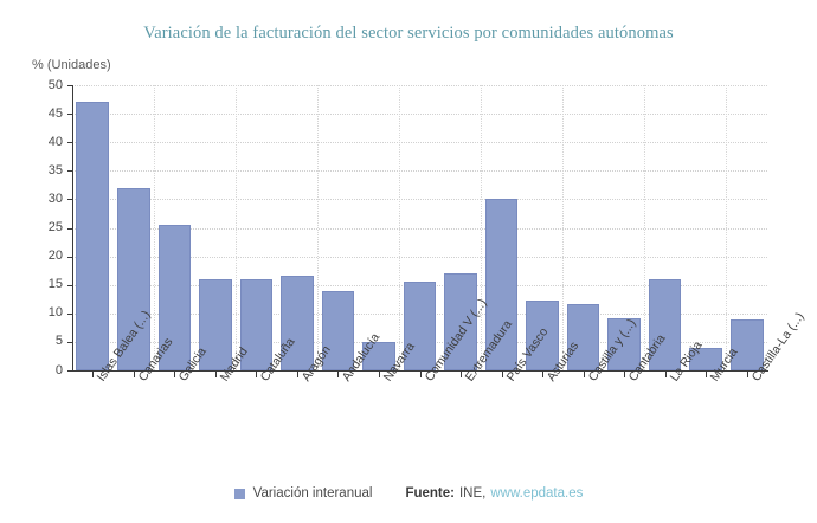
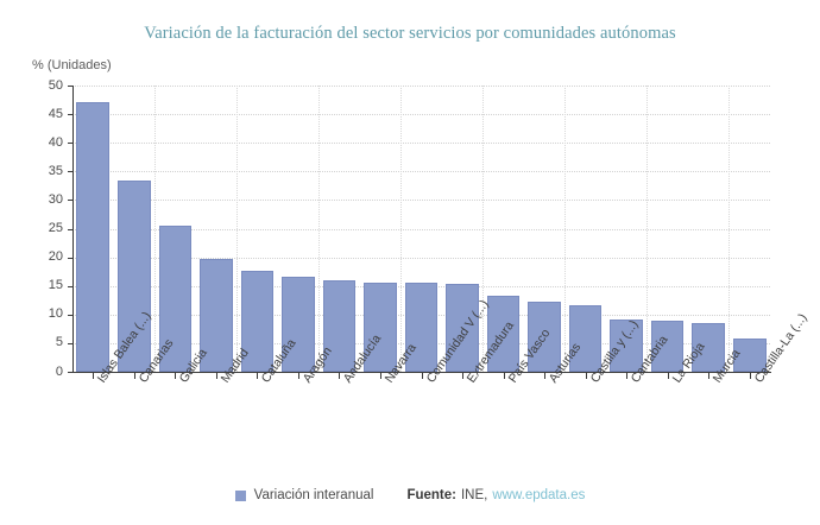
Canarias: 32 -> 34
Madrid: 16 -> 20
Cataluña: 16 -> 18
Andalucía: 14 -> 16
Navarra: 5 -> 16
Extremadura: 17 -> 15
País Vasco: 30 -> 13
La Rioja: 16 -> 9
Murcia: 4 -> 9
Castilla-La (...): 9 -> 6
